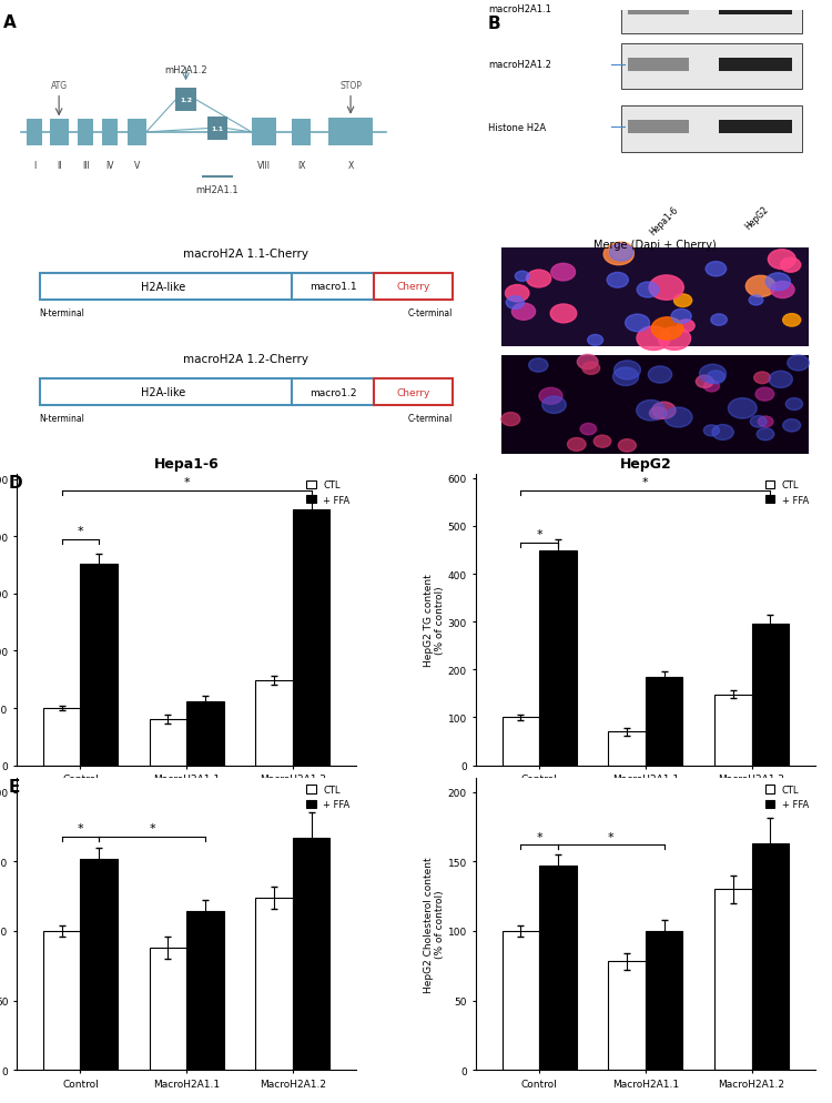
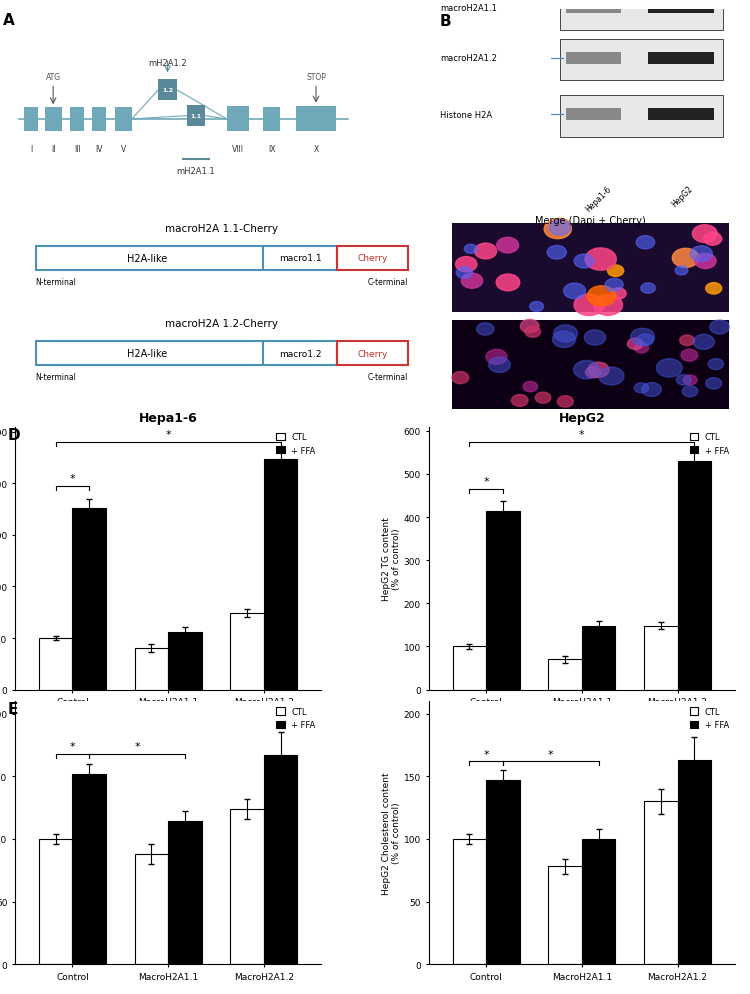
HepG2/+ FFA/Control: 450 -> 415
HepG2/+ FFA/MacroH2A1.1: 185 -> 148
HepG2/+ FFA/MacroH2A1.2: 295 -> 530
